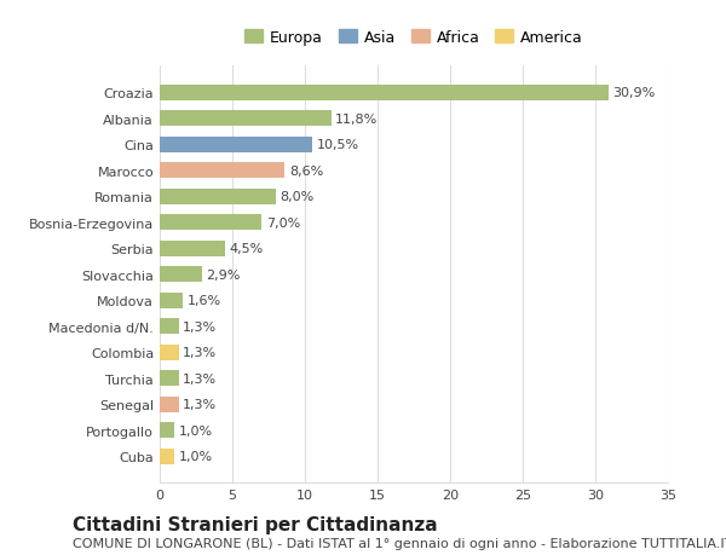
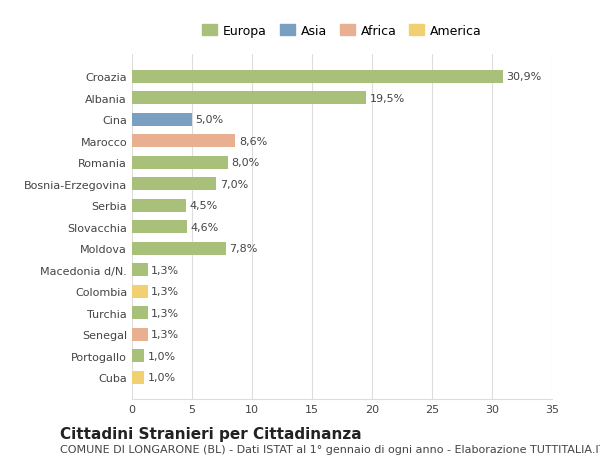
Albania: 11,8% -> 19,5%
Cina: 10,5% -> 5,0%
Slovacchia: 2,9% -> 4,6%
Moldova: 1,6% -> 7,8%
